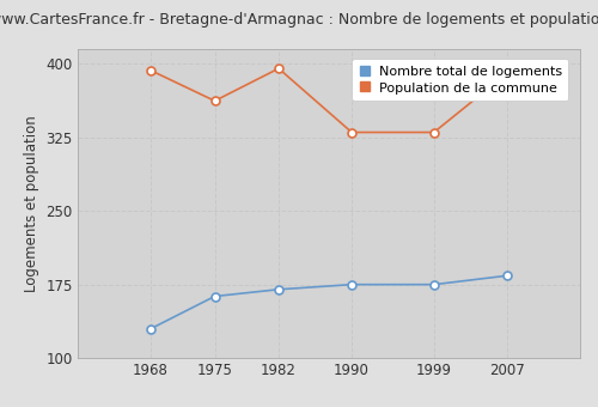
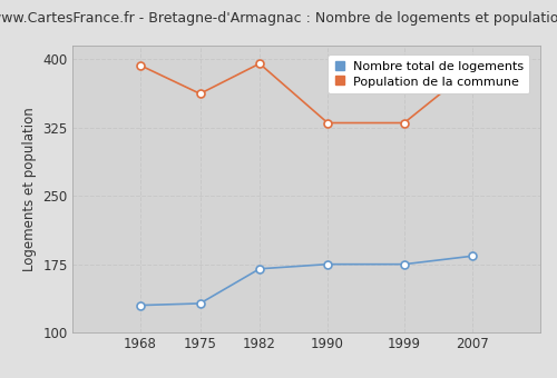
Nombre total de logements/1975: 163 -> 132
